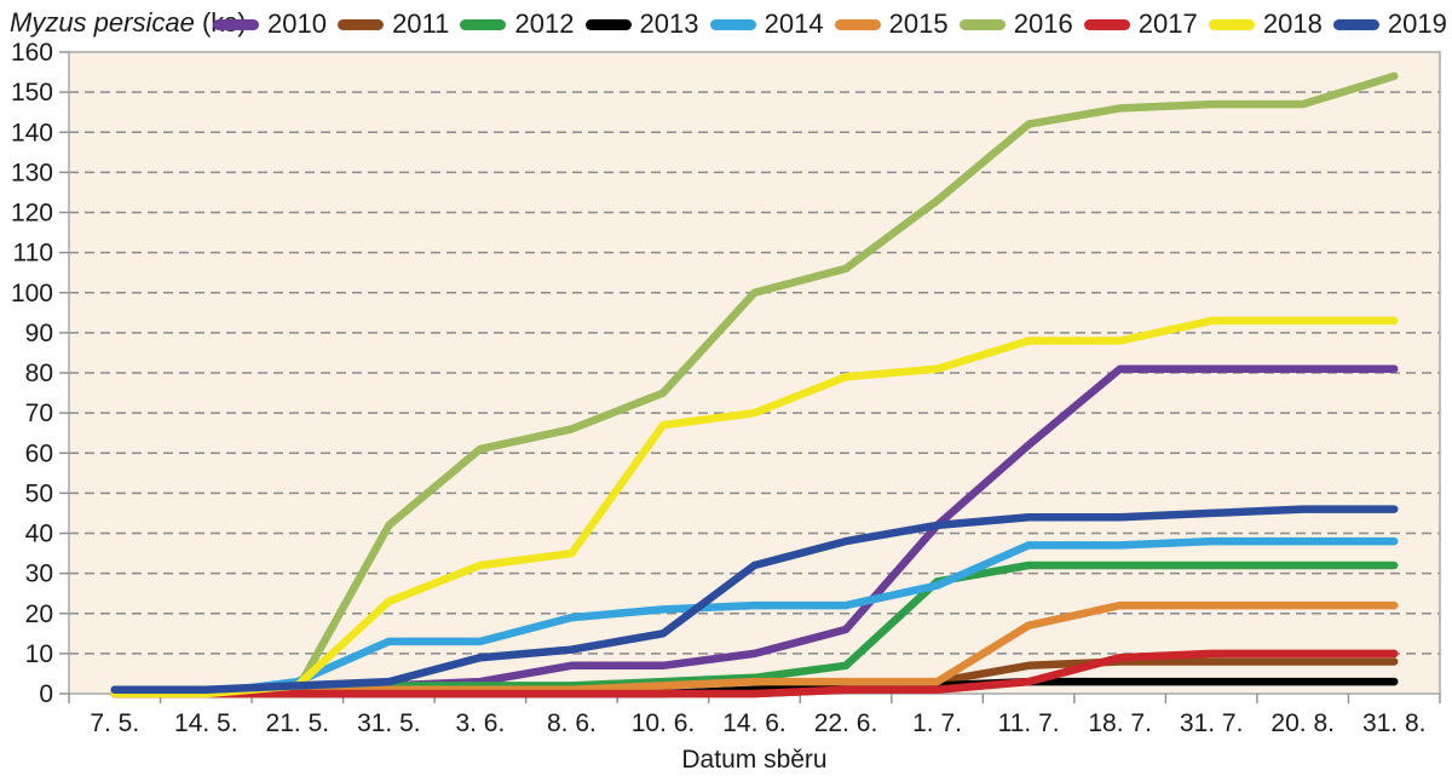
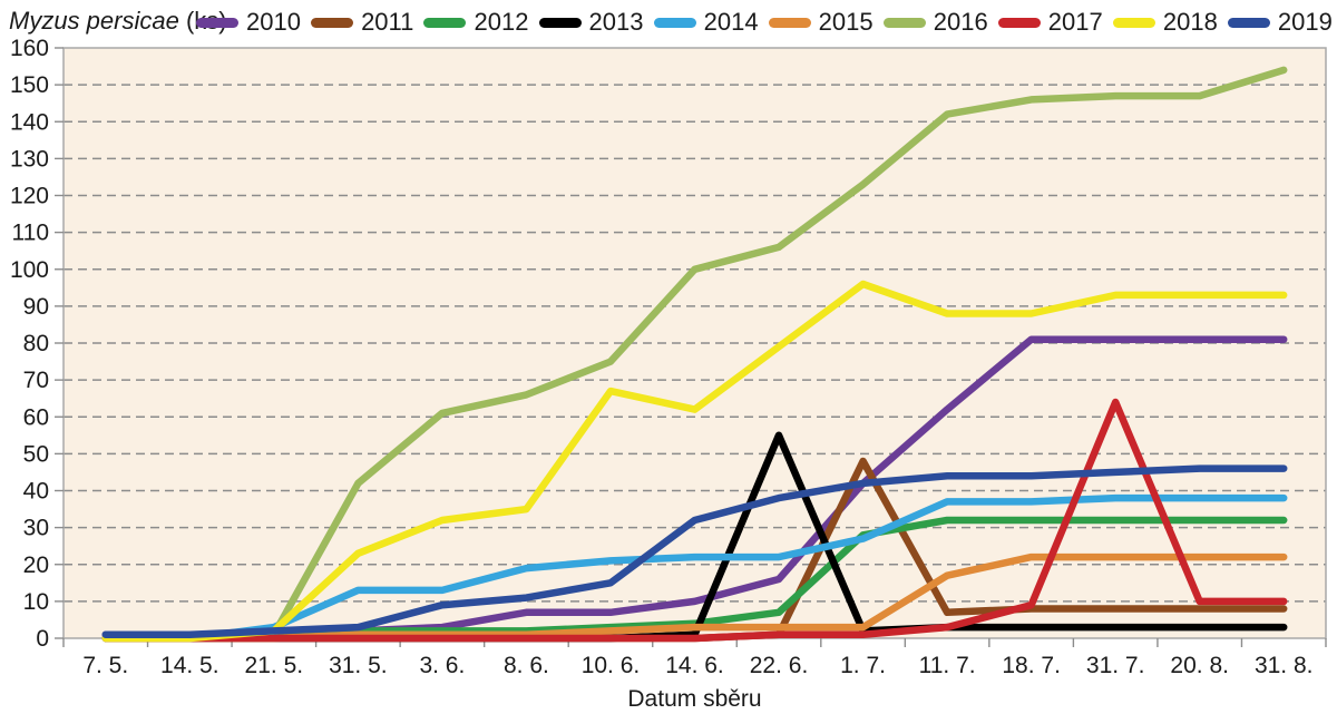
2018/14. 6.: 70 -> 62
2013/22. 6.: 2 -> 55
2011/1. 7.: 3 -> 48
2018/1. 7.: 81 -> 96
2017/31. 7.: 10 -> 64
